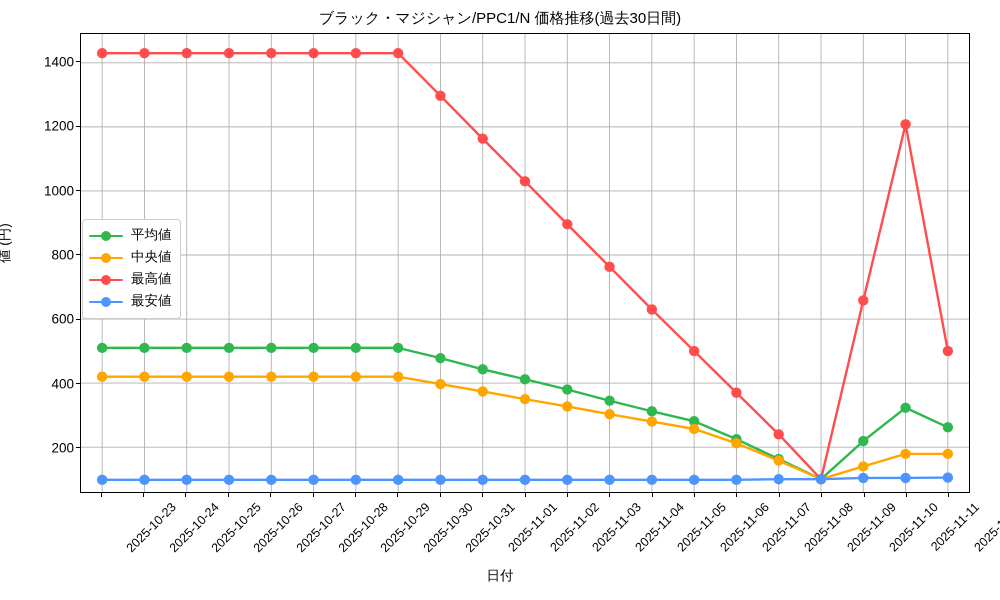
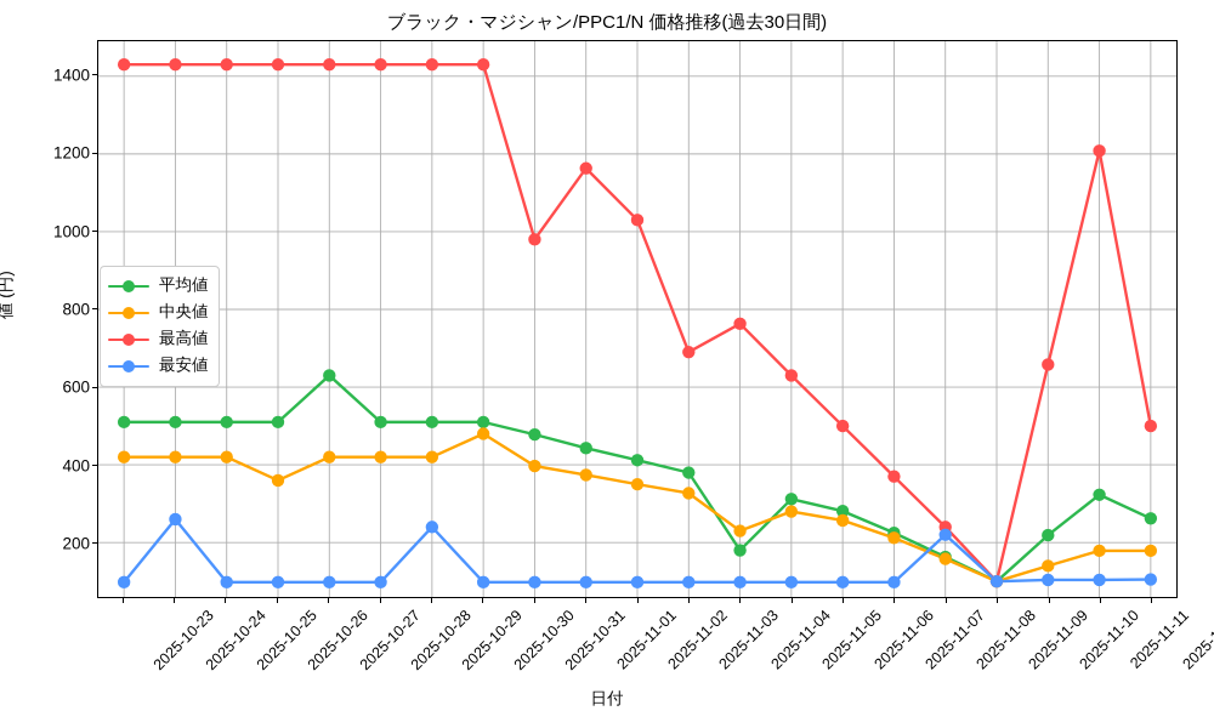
最安値/2025-10-24: 100 -> 260
中央値/2025-10-26: 420 -> 360
平均値/2025-10-27: 510 -> 630
最安値/2025-10-29: 100 -> 240
中央値/2025-10-30: 420 -> 480
最高値/2025-10-31: 1300 -> 980
最高値/2025-11-03: 900 -> 690
平均値/2025-11-04: 340 -> 180
中央値/2025-11-04: 300 -> 230
最安値/2025-11-08: 100 -> 220
